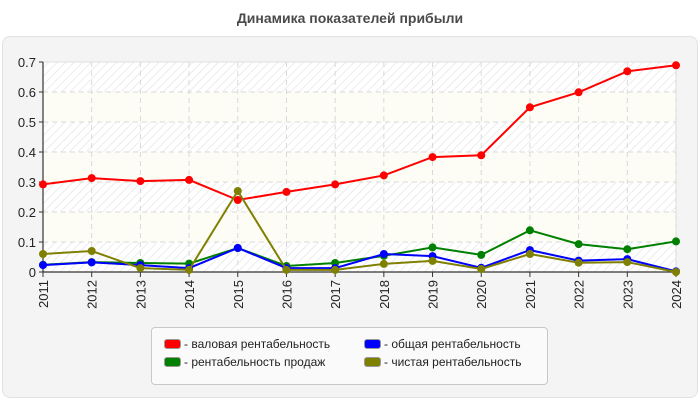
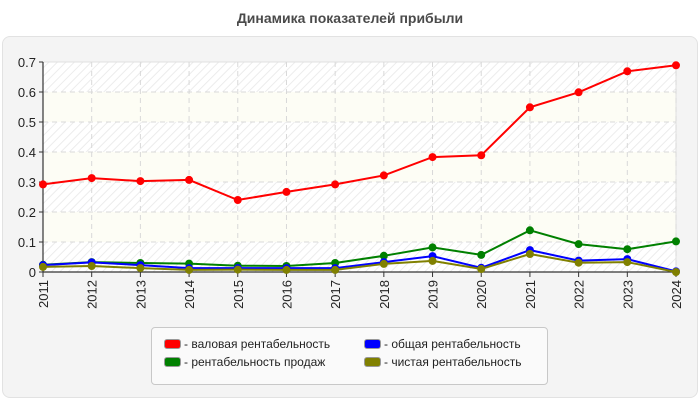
- чистая рентабельность/2011: 0.06 -> 0.02
- чистая рентабельность/2012: 0.07 -> 0.02
- рентабельность продаж/2015: 0.08 -> 0.02
- общая рентабельность/2015: 0.08 -> 0.01
- чистая рентабельность/2015: 0.27 -> 0.01
- общая рентабельность/2018: 0.06 -> 0.03
